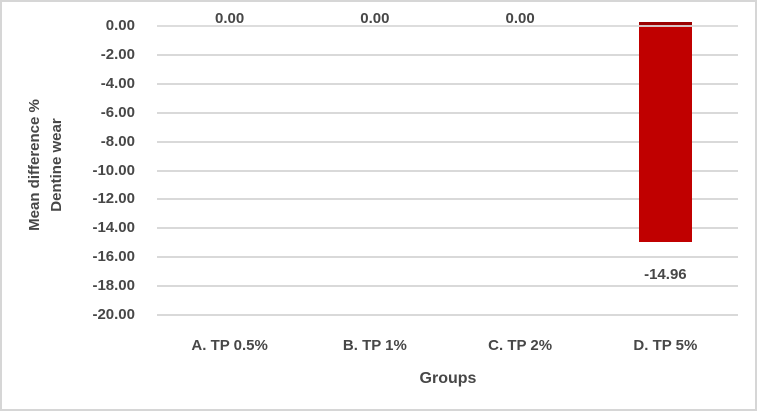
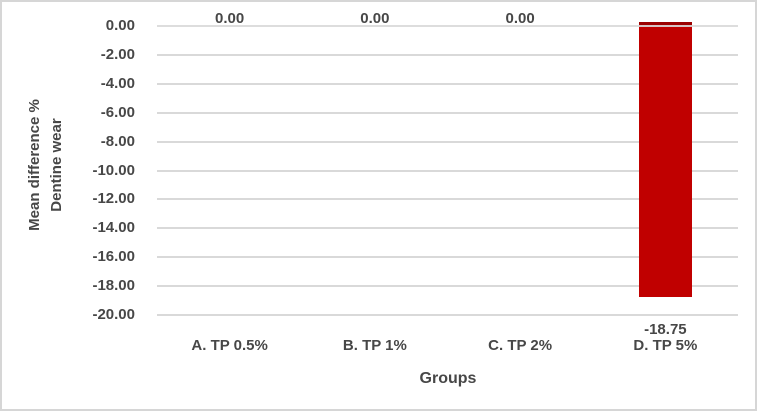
D. TP 5%: -14.96 -> -18.75
